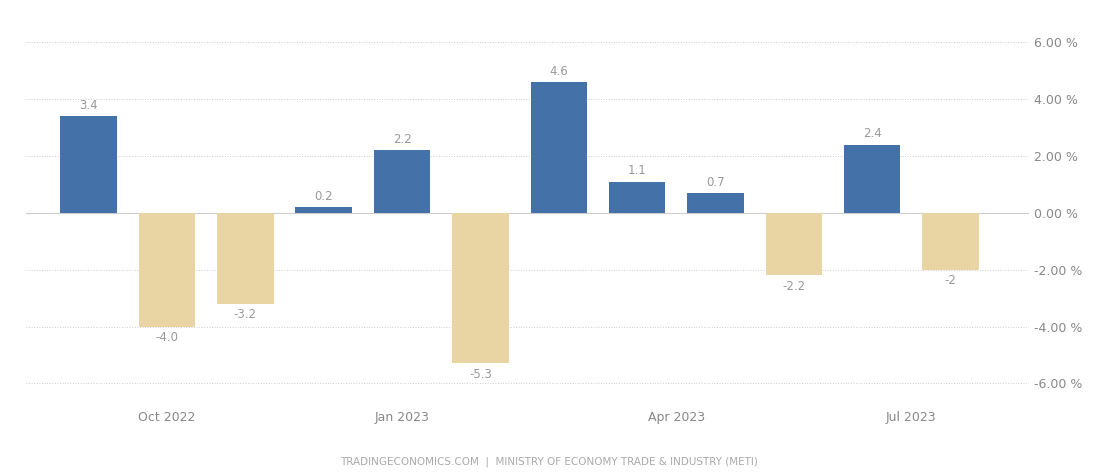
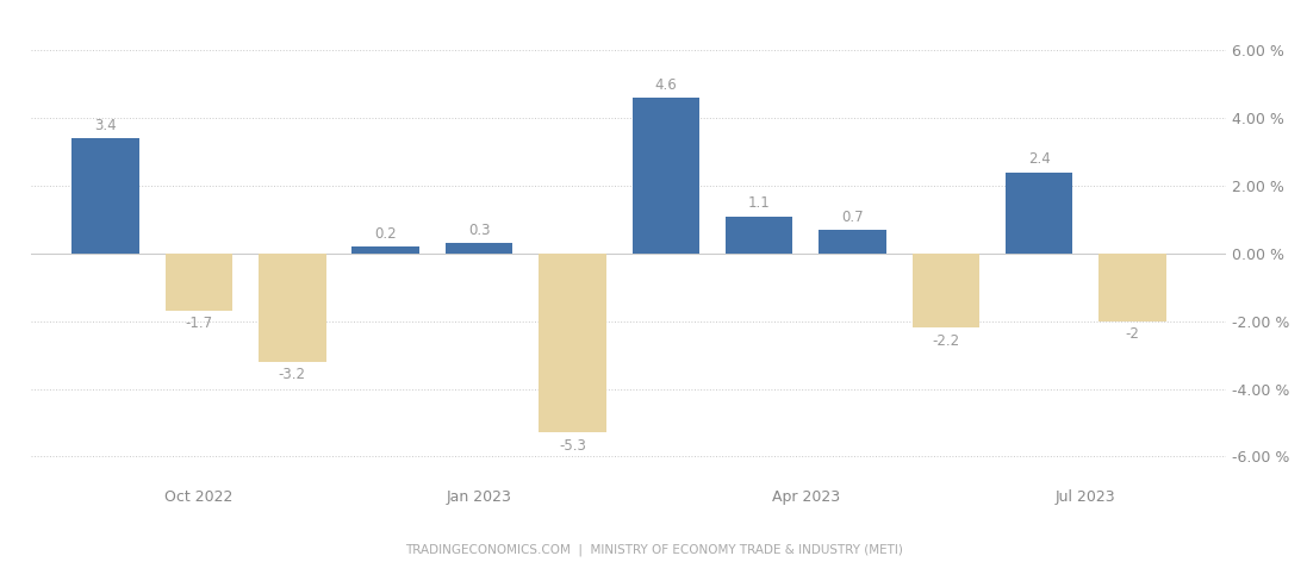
Oct 2022: -4.0 -> -1.7
Jan 2023: 2.2 -> 0.3
